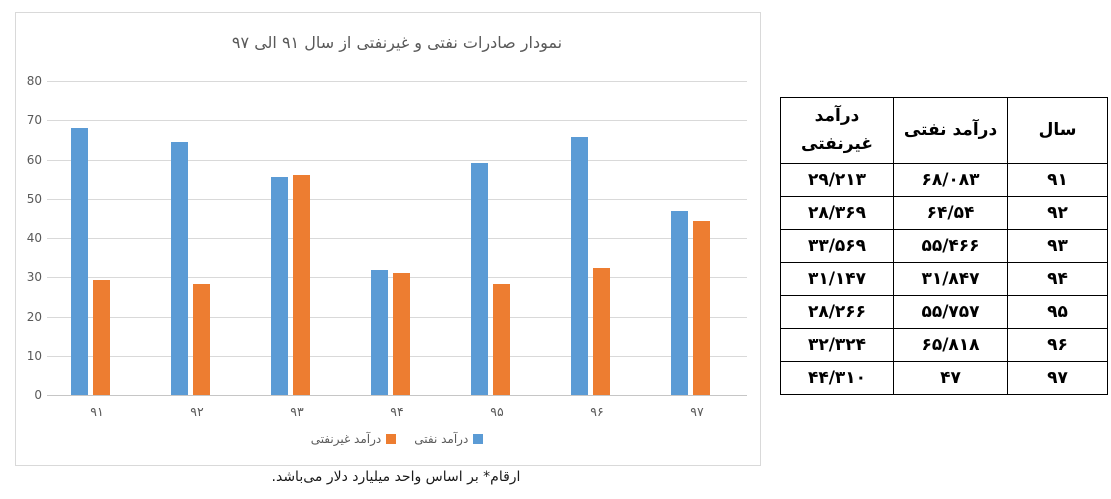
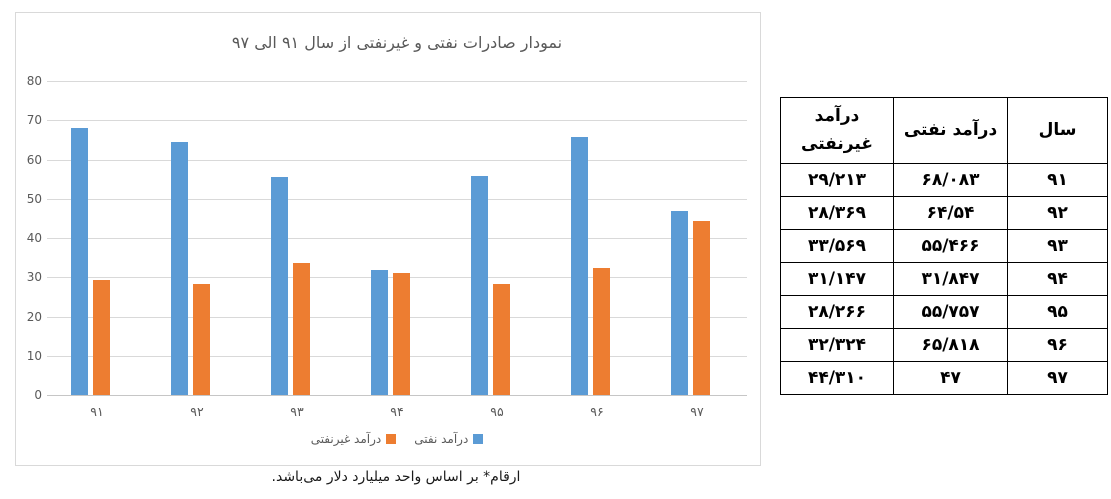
درآمد غیرنفتی/۹۳: 56 -> 34
درآمد نفتی/۹۵: 59 -> 56
